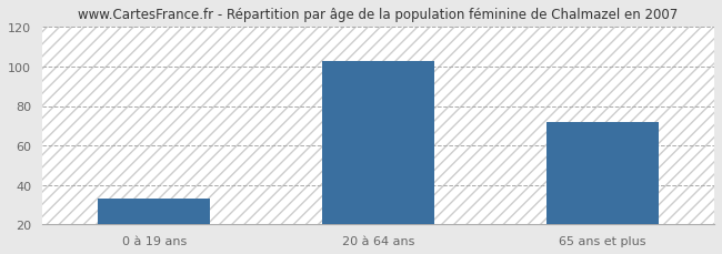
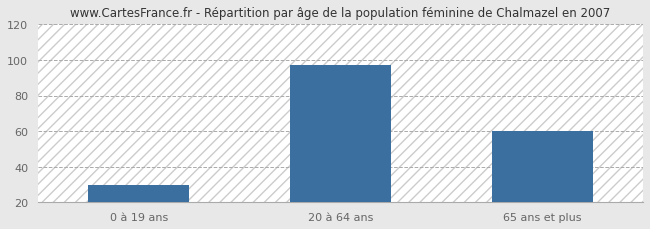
0 à 19 ans: 33 -> 30
20 à 64 ans: 103 -> 97
65 ans et plus: 72 -> 60
